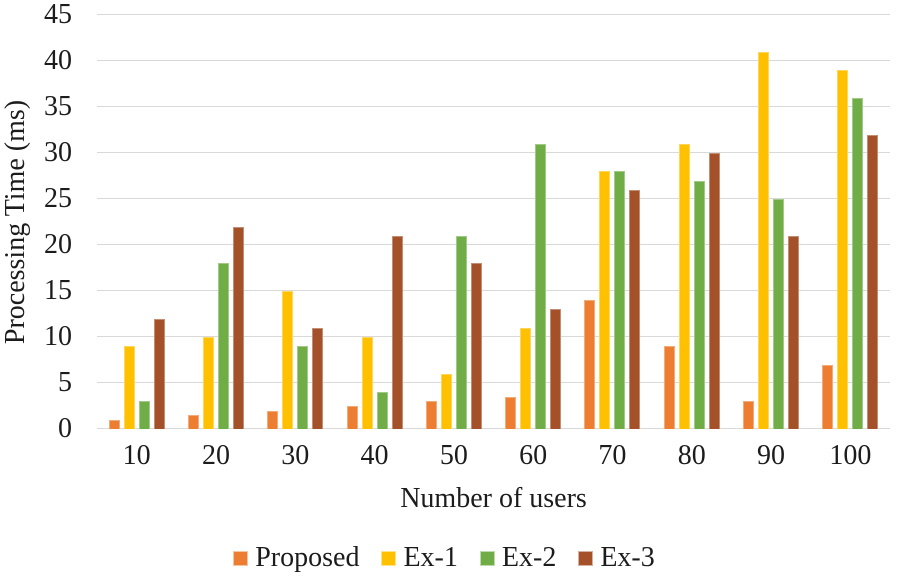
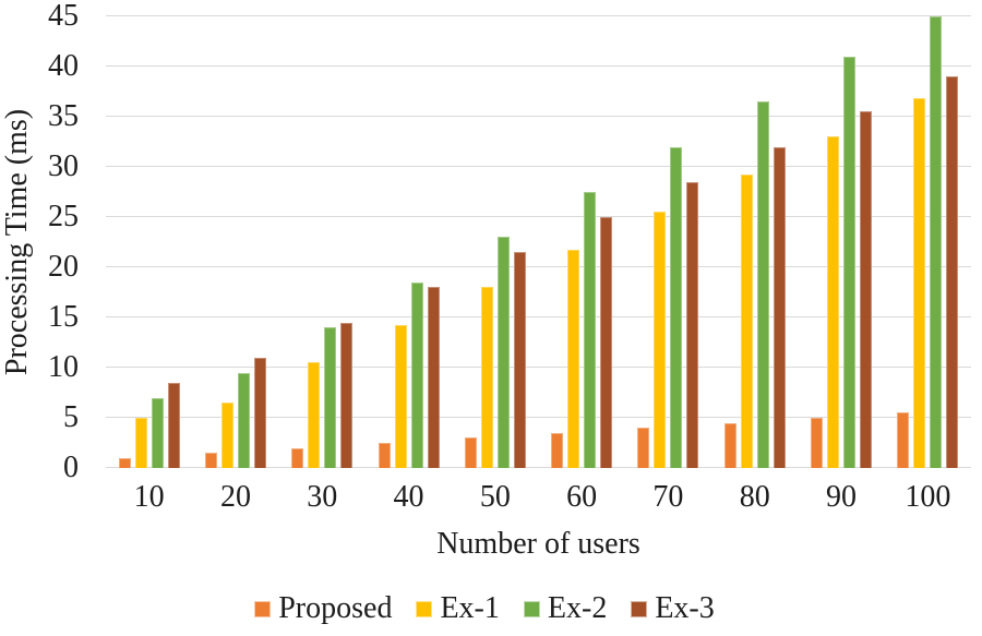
Ex-1/10: 9 -> 5
Ex-2/10: 3 -> 7
Ex-3/10: 12 -> 8
Ex-1/20: 10 -> 6
Ex-2/20: 18 -> 10
Ex-3/20: 22 -> 11
Ex-1/30: 15 -> 10
Ex-2/30: 9 -> 14
Ex-3/30: 11 -> 14
Ex-1/40: 10 -> 14
Ex-2/40: 4 -> 18
Ex-3/40: 21 -> 18
Ex-1/50: 6 -> 18
Ex-2/50: 21 -> 23
Ex-3/50: 18 -> 22
Ex-1/60: 11 -> 22
Ex-2/60: 31 -> 28
Ex-3/60: 13 -> 25
Proposed/70: 14 -> 4
Ex-1/70: 28 -> 26
Ex-2/70: 28 -> 32
Ex-3/70: 26 -> 28
Proposed/80: 9 -> 4
Ex-1/80: 31 -> 29
Ex-2/80: 27 -> 36
Ex-3/80: 30 -> 32
Proposed/90: 3 -> 5
Ex-1/90: 41 -> 33
Ex-2/90: 25 -> 41
Ex-3/90: 21 -> 36
Proposed/100: 7 -> 6
Ex-1/100: 39 -> 37
Ex-2/100: 36 -> 45
Ex-3/100: 32 -> 39
